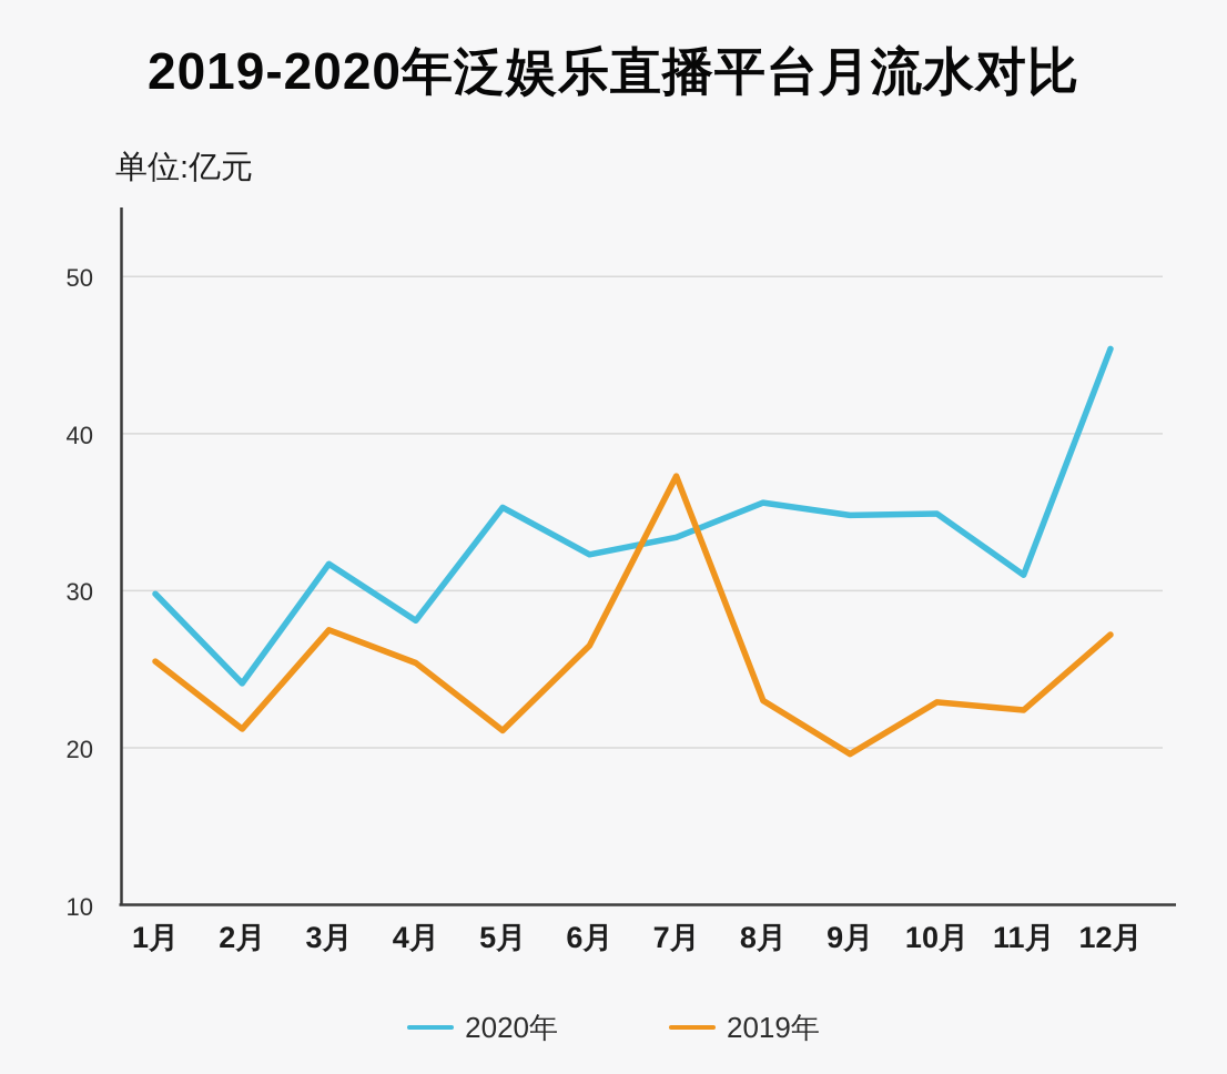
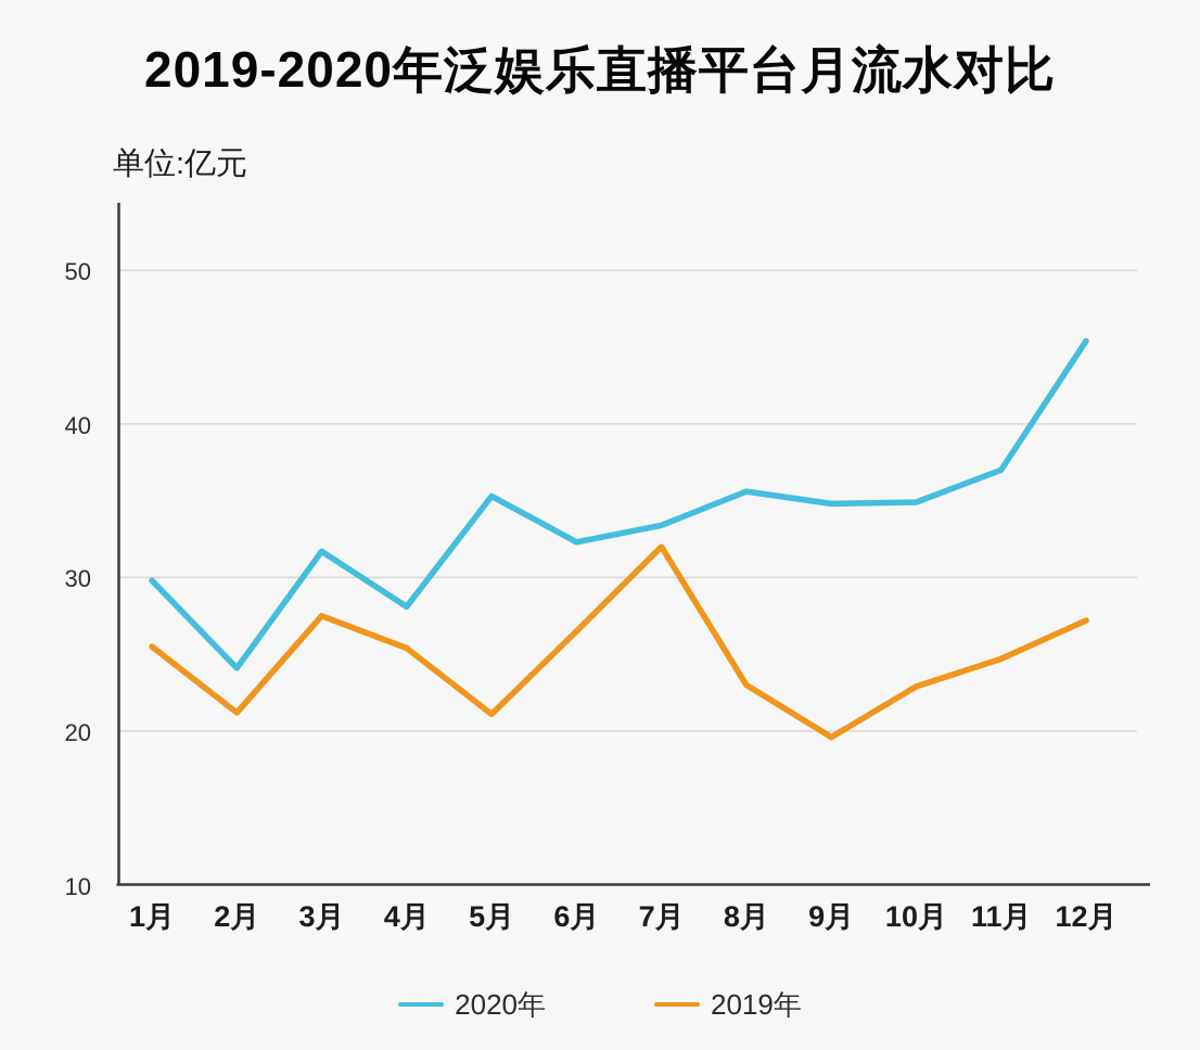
2019年/7月: 37.3 -> 32.0
2020年/11月: 31.0 -> 37.0
2019年/11月: 22.4 -> 24.7
